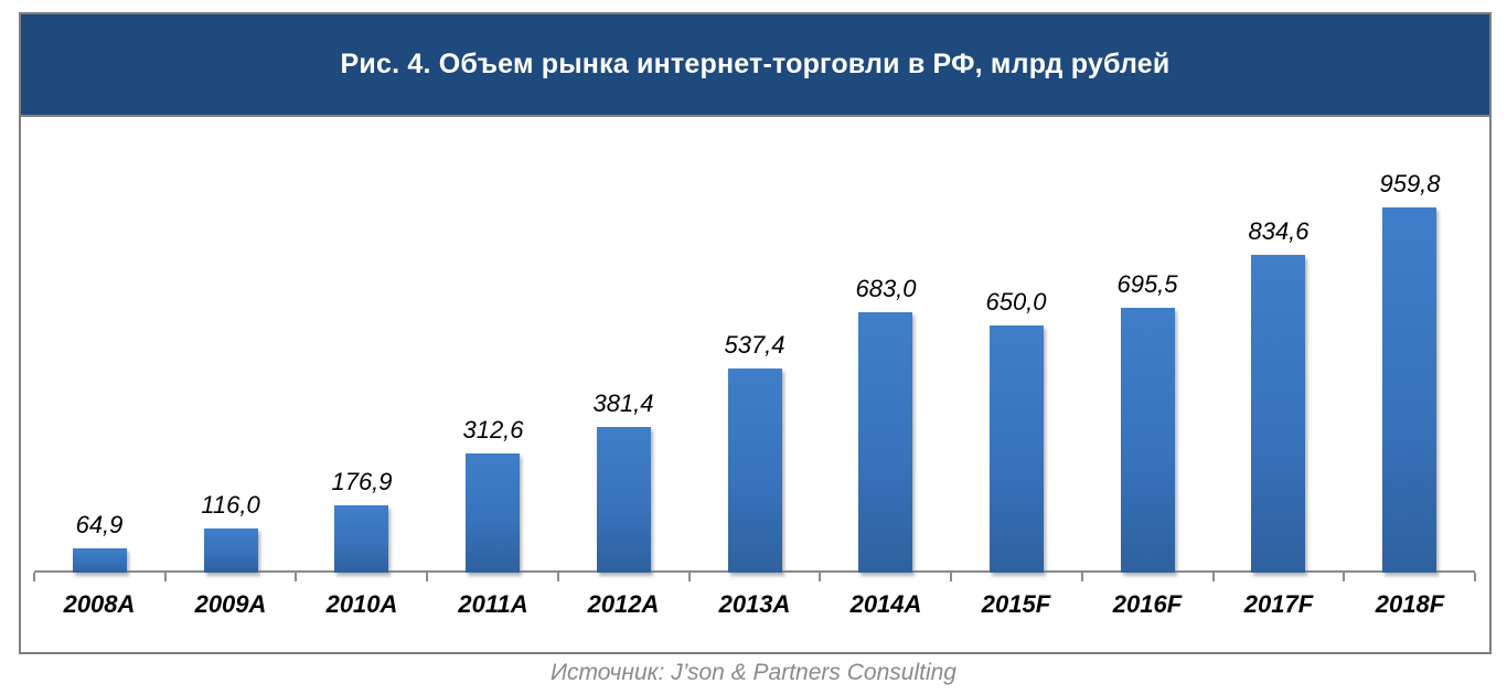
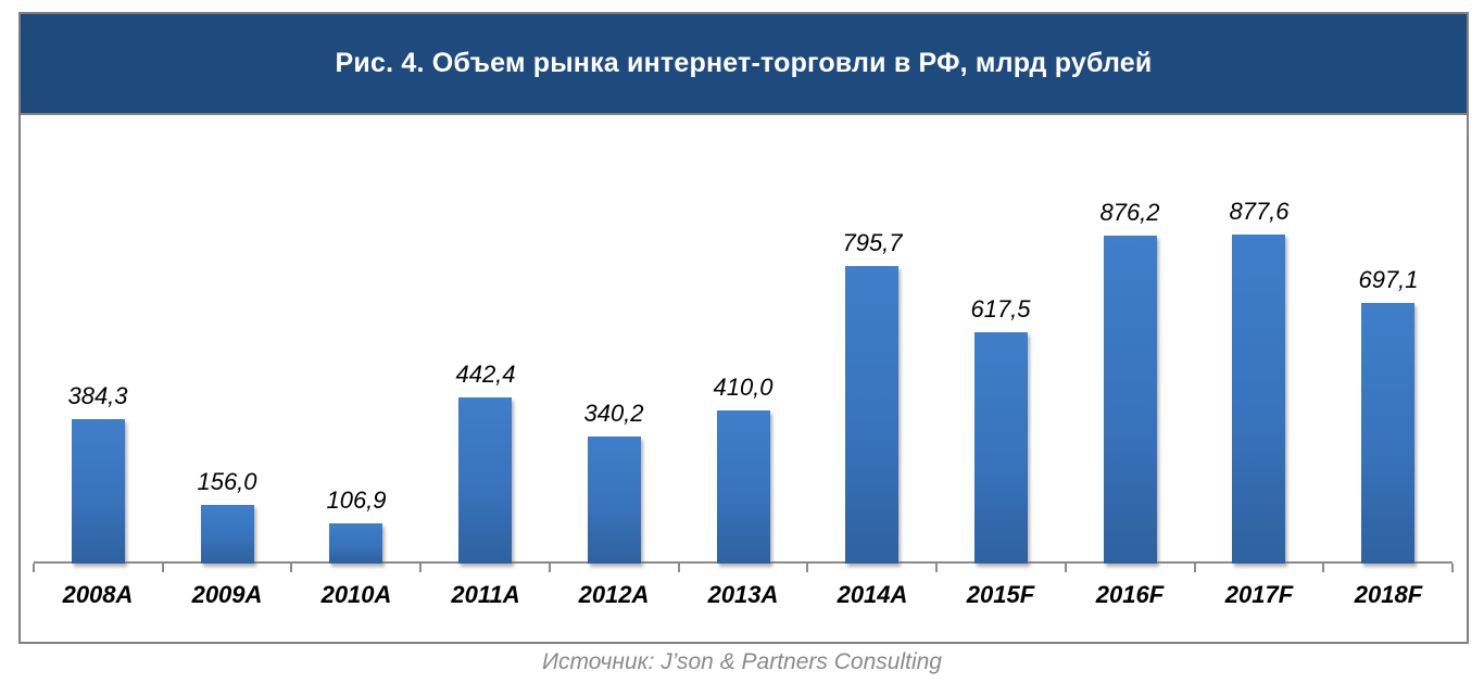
2008A: 64,9 -> 384,3
2009A: 116,0 -> 156,0
2010A: 176,9 -> 106,9
2011A: 312,6 -> 442,4
2012A: 381,4 -> 340,2
2013A: 537,4 -> 410,0
2014A: 683,0 -> 795,7
2015F: 650,0 -> 617,5
2016F: 695,5 -> 876,2
2017F: 834,6 -> 877,6
2018F: 959,8 -> 697,1
